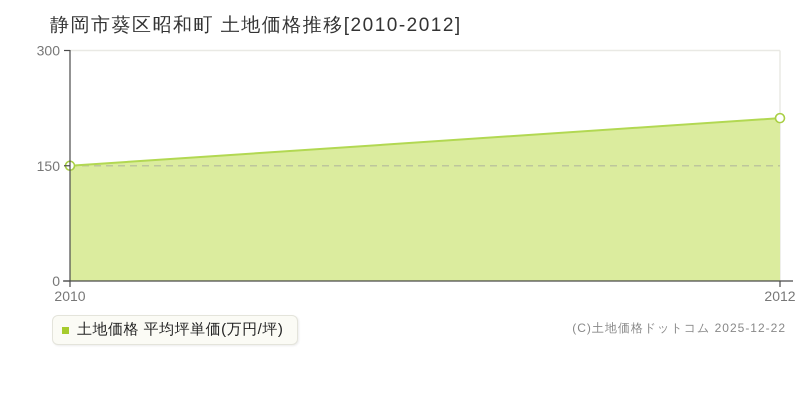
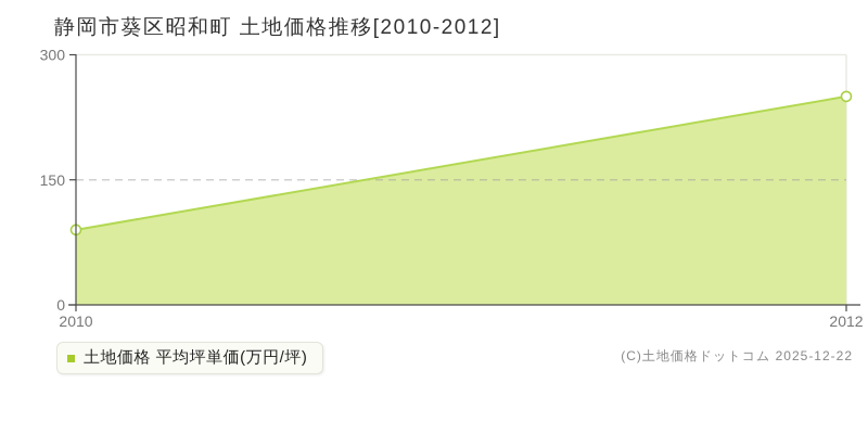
2010: 150 -> 90
2012: 210 -> 250
